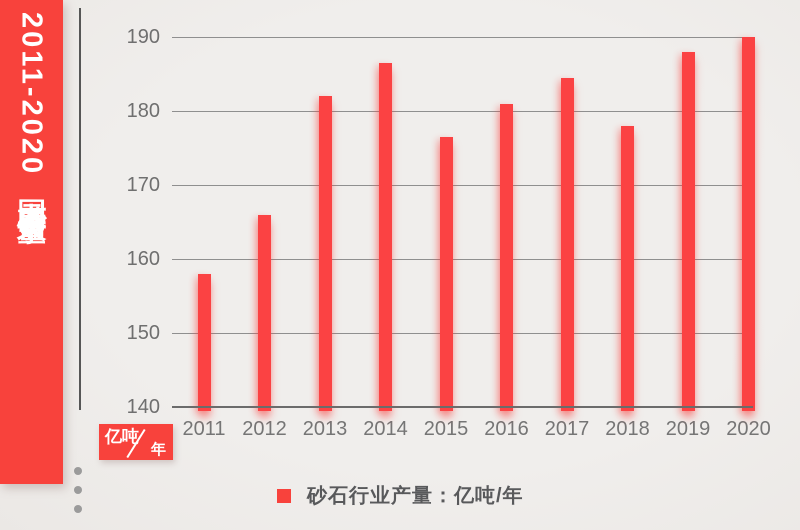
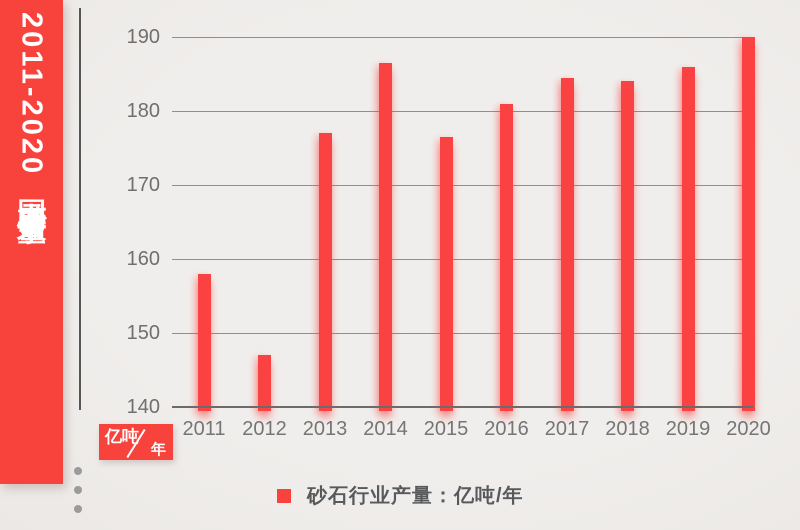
2012: 166 -> 147
2013: 182 -> 177
2018: 178 -> 184
2019: 188 -> 186
